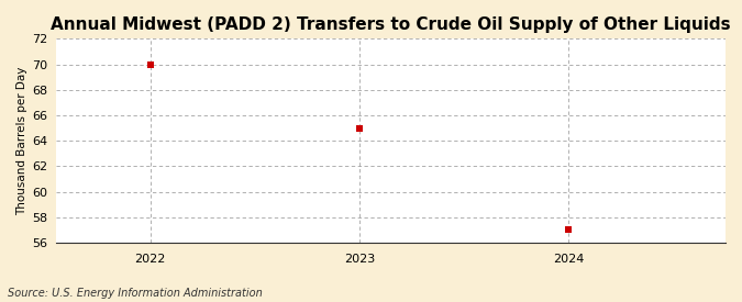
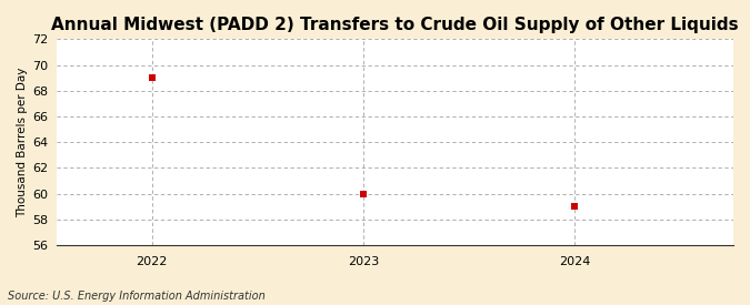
2022: 70 -> 69
2023: 65 -> 60
2024: 57 -> 59
